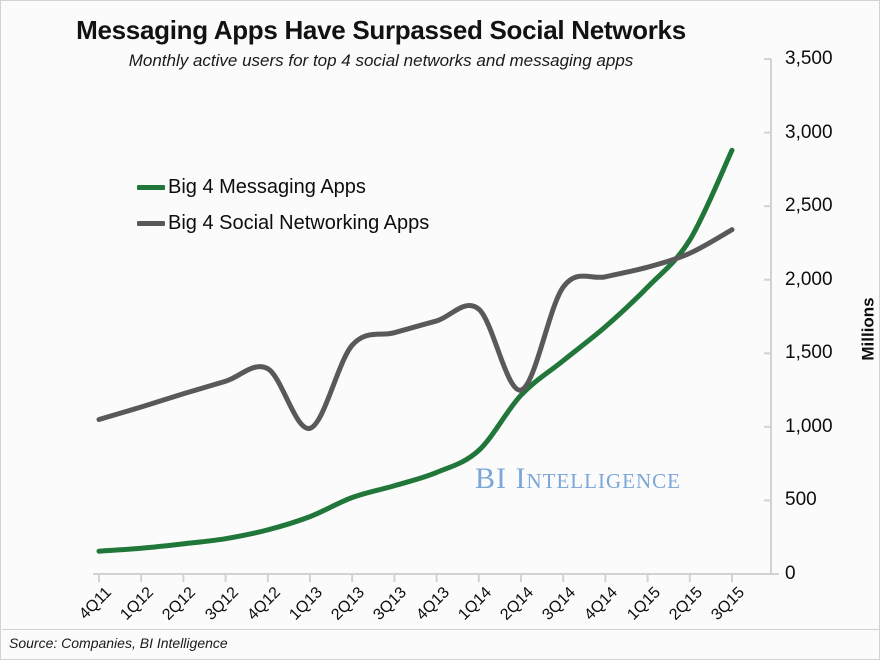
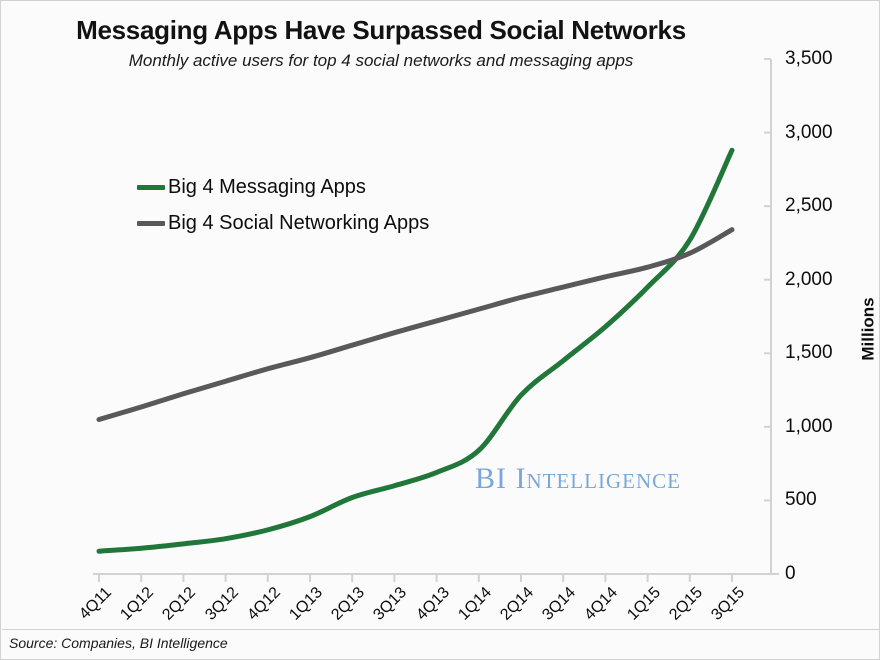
Big 4 Social Networking Apps/1Q13: 990 -> 1470
Big 4 Social Networking Apps/2Q14: 1250 -> 1880
